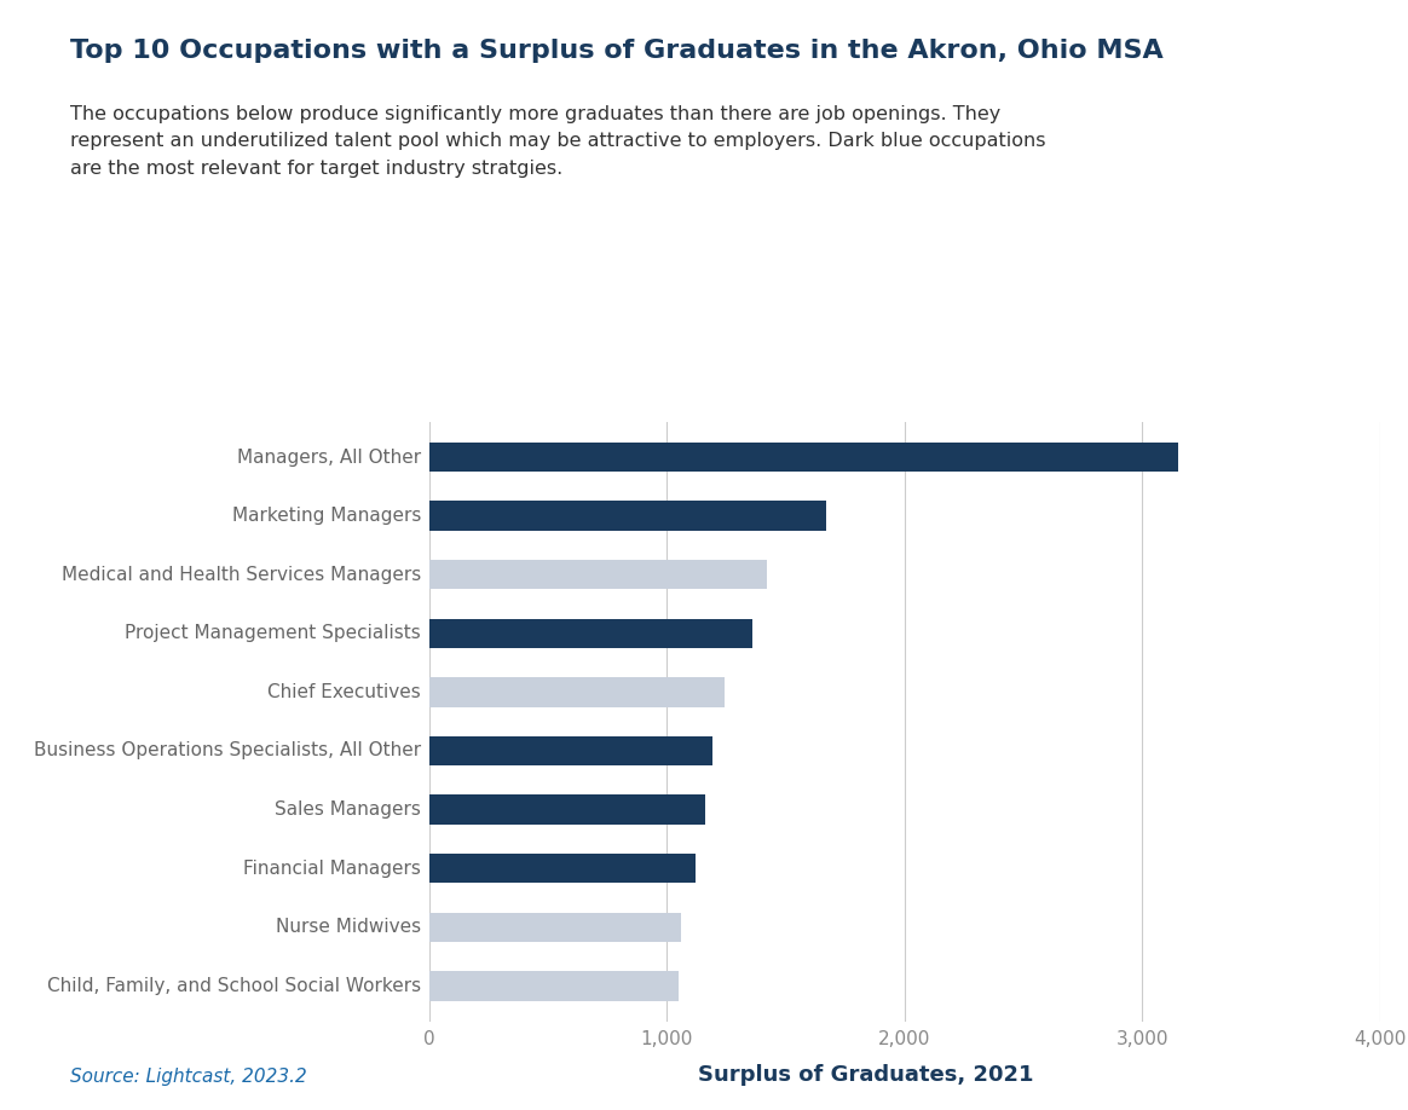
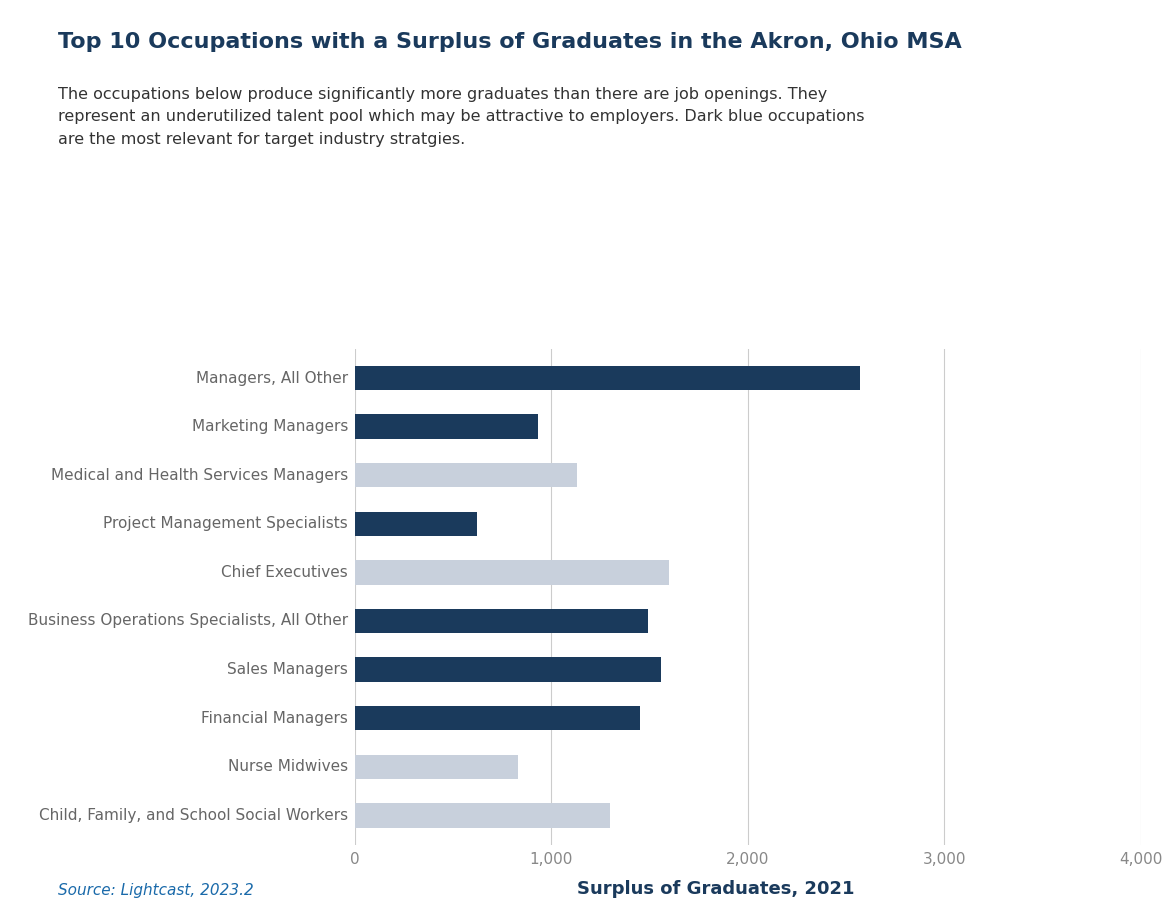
Managers, All Other: 3,150 -> 2,570
Marketing Managers: 1,670 -> 930
Medical and Health Services Managers: 1,420 -> 1,130
Project Management Specialists: 1,360 -> 620
Chief Executives: 1,240 -> 1,600
Business Operations Specialists, All Other: 1,190 -> 1,490
Sales Managers: 1,160 -> 1,560
Financial Managers: 1,120 -> 1,450
Nurse Midwives: 1,060 -> 830
Child, Family, and School Social Workers: 1,050 -> 1,300
